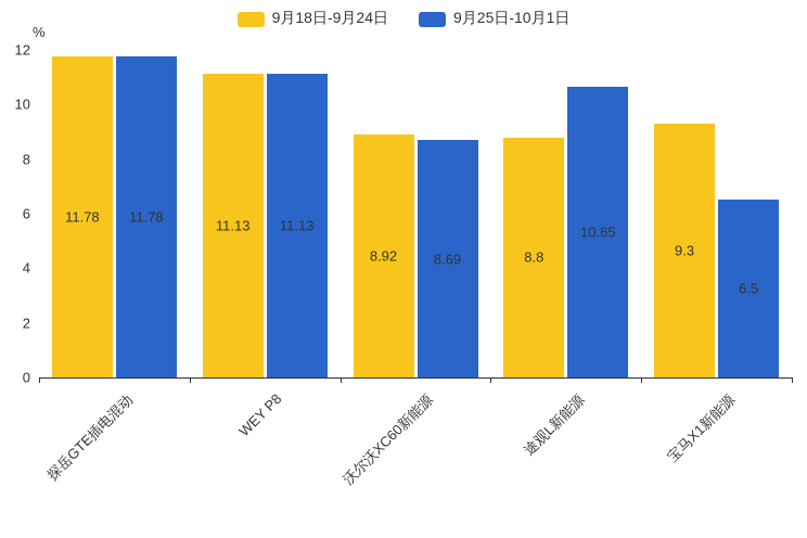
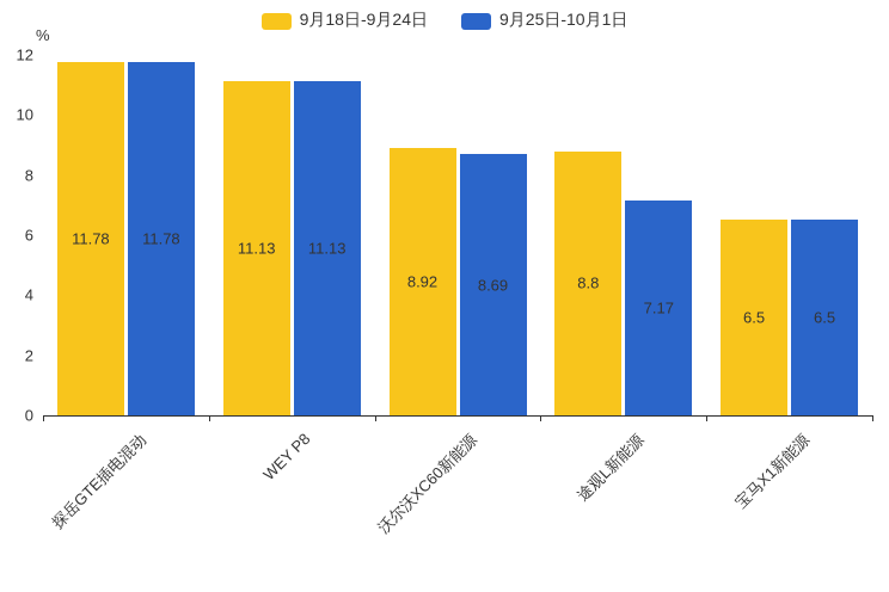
9月25日-10月1日/途观L新能源: 10.65 -> 7.17
9月18日-9月24日/宝马X1新能源: 9.3 -> 6.5
